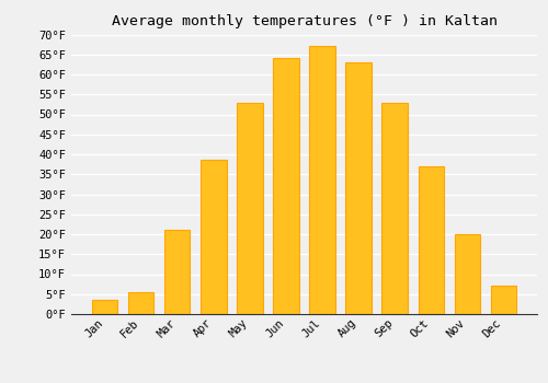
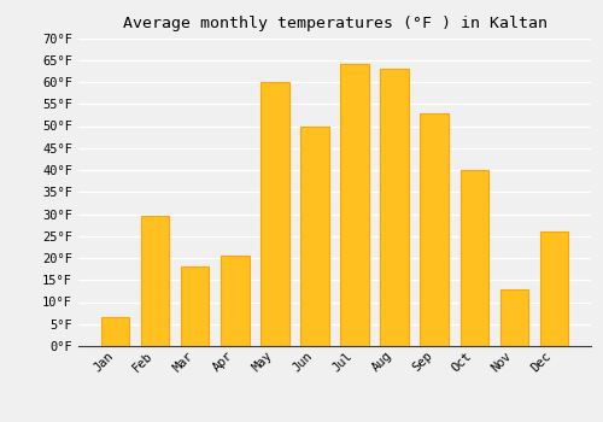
Jan: 3.5°F -> 6.5°F
Feb: 5.5°F -> 29.5°F
Mar: 21.0°F -> 18.0°F
Apr: 38.5°F -> 20.5°F
May: 53.0°F -> 60.0°F
Jun: 64.0°F -> 50.0°F
Jul: 67.0°F -> 64.0°F
Oct: 37.0°F -> 40.0°F
Nov: 20.0°F -> 13.0°F
Dec: 7.0°F -> 26.0°F
